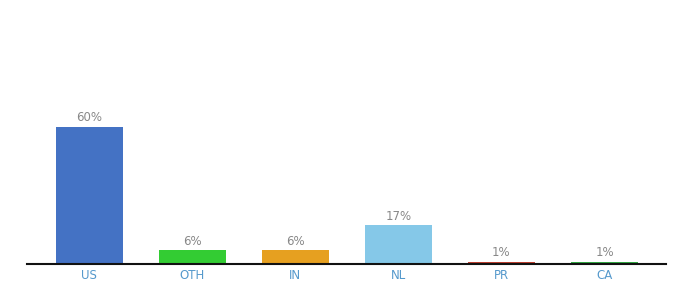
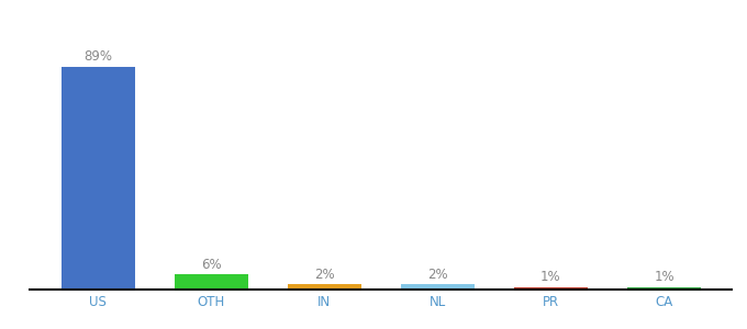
US: 60% -> 89%
IN: 6% -> 2%
NL: 17% -> 2%
